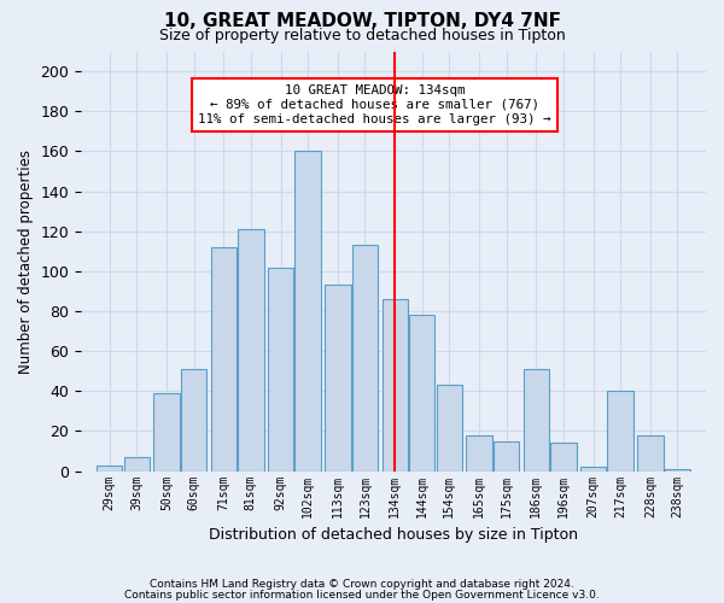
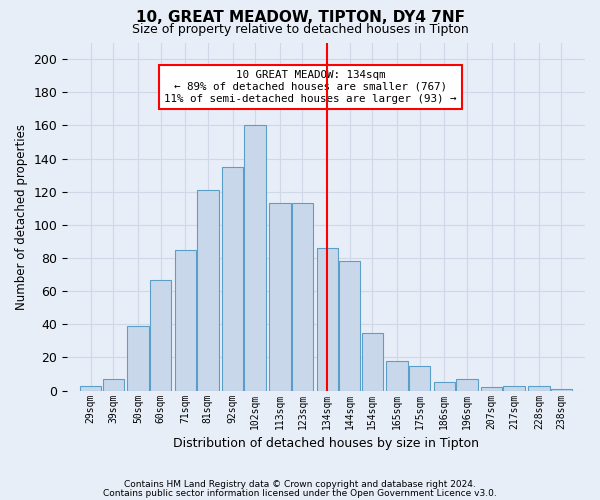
60sqm: 51 -> 67
71sqm: 112 -> 85
92sqm: 102 -> 135
113sqm: 93 -> 113
154sqm: 43 -> 35
186sqm: 51 -> 5
196sqm: 14 -> 7
217sqm: 40 -> 3
228sqm: 18 -> 3
